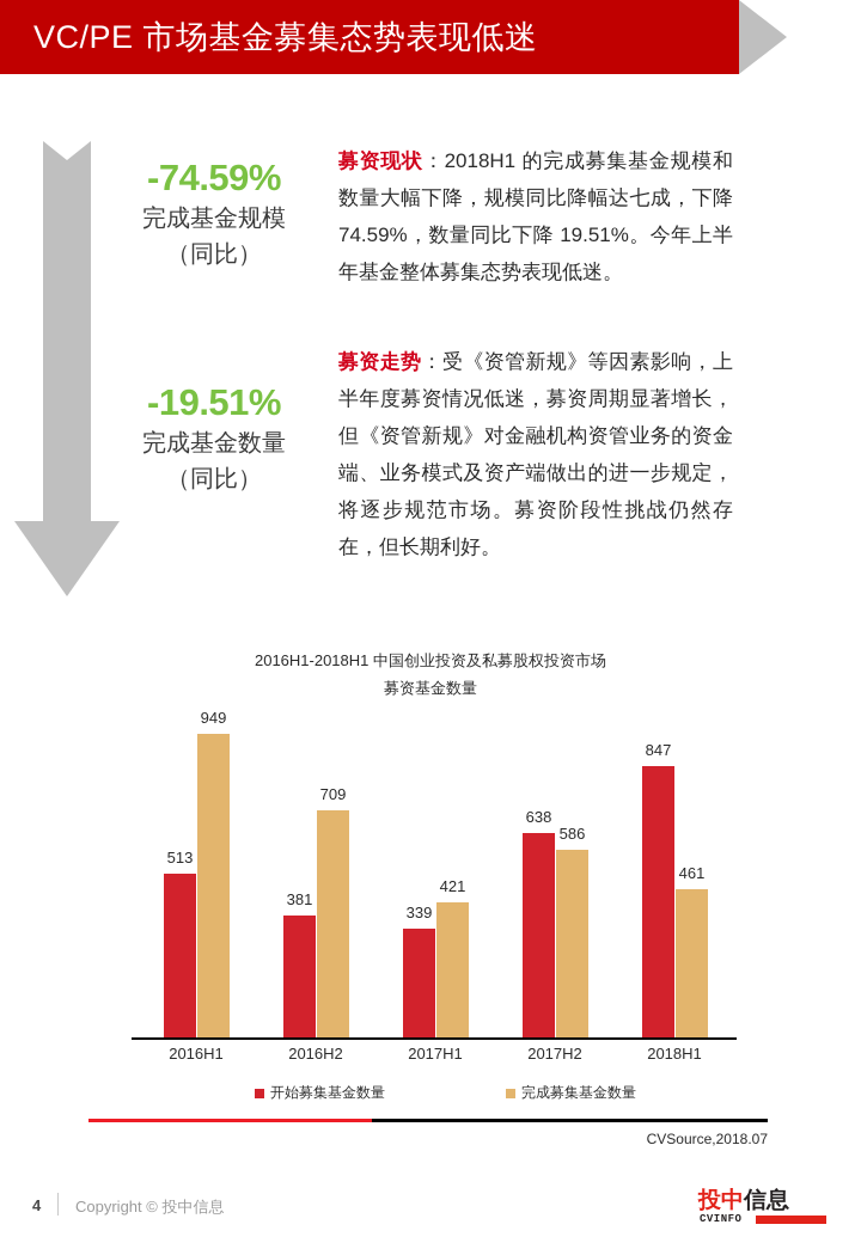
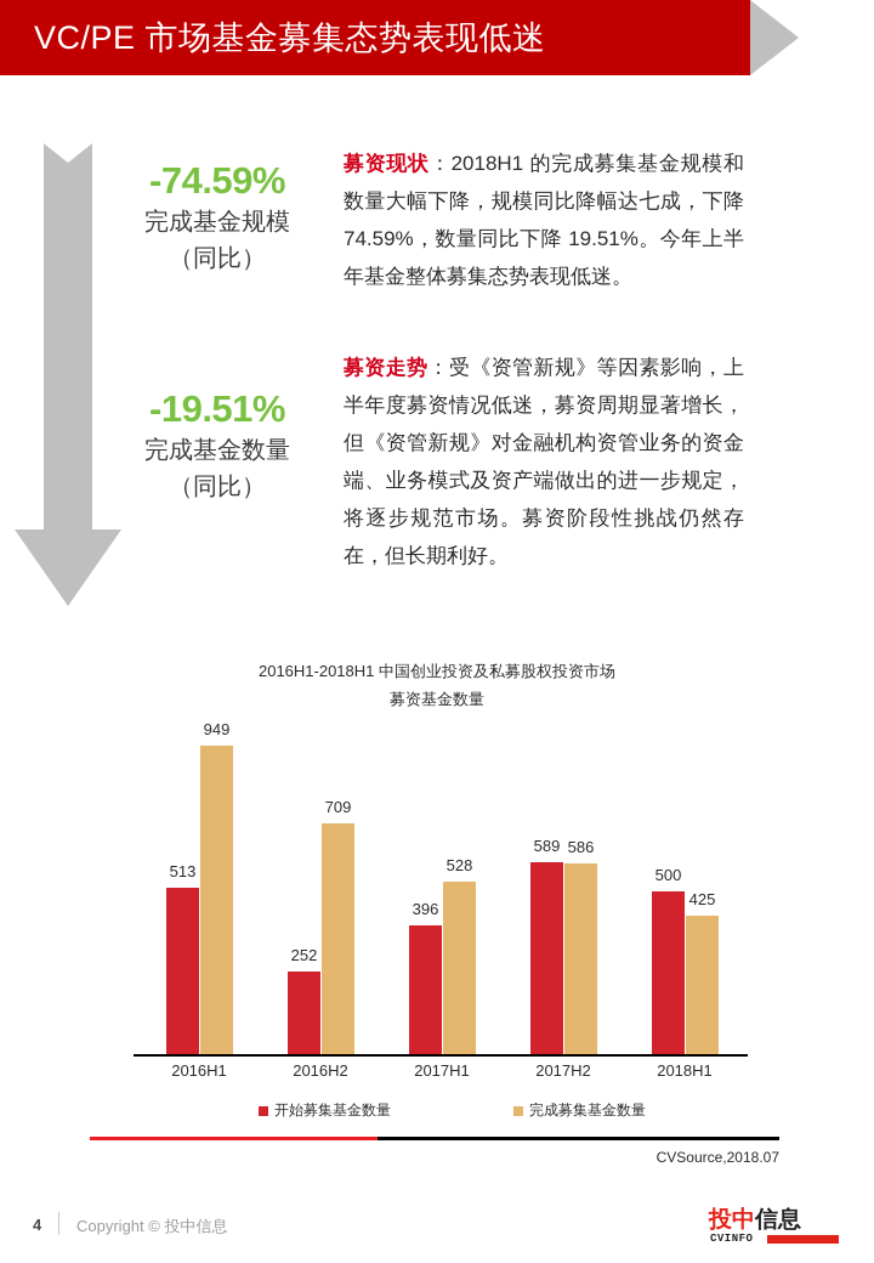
开始募集基金数量/2016H2: 381 -> 252
开始募集基金数量/2017H1: 339 -> 396
完成募集基金数量/2017H1: 421 -> 528
开始募集基金数量/2017H2: 638 -> 589
开始募集基金数量/2018H1: 847 -> 500
完成募集基金数量/2018H1: 461 -> 425
